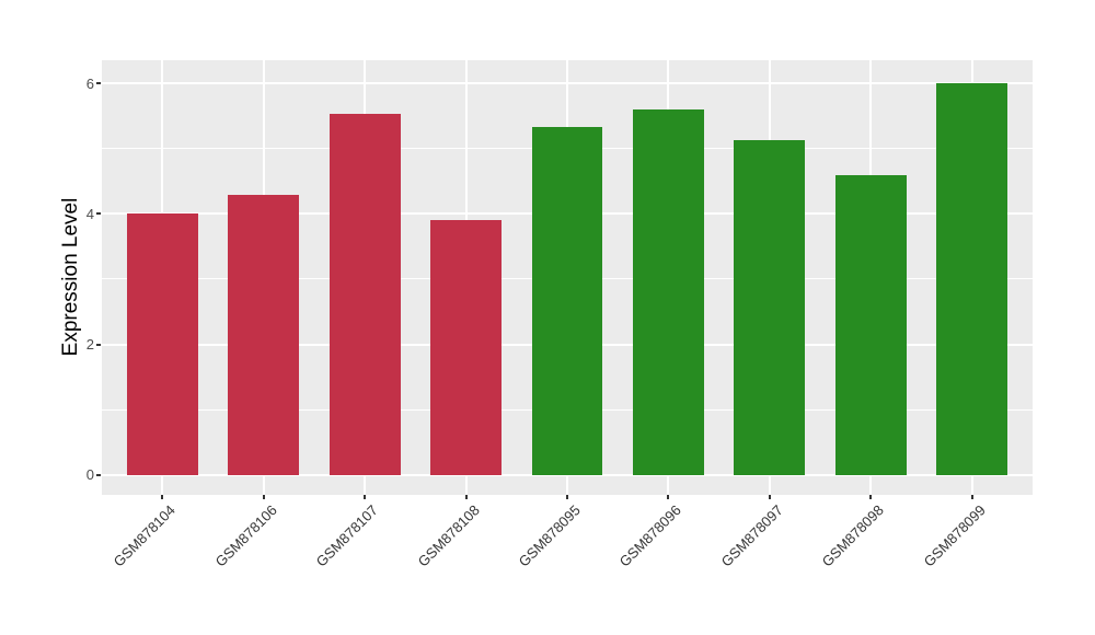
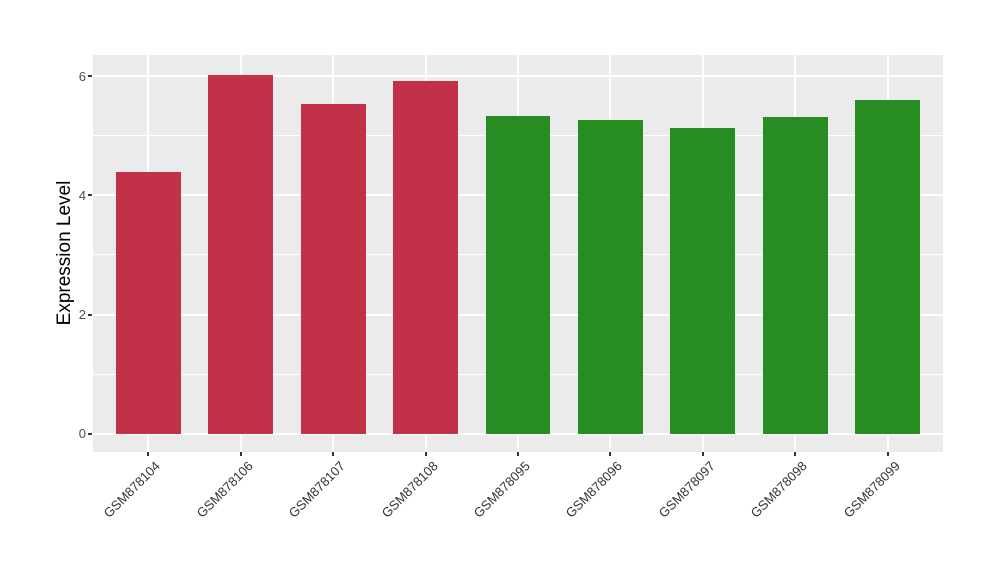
GSM878104: 4.0 -> 4.4
GSM878106: 4.3 -> 6.0
GSM878108: 3.9 -> 5.9
GSM878096: 5.6 -> 5.3
GSM878098: 4.6 -> 5.3
GSM878099: 6.0 -> 5.6
